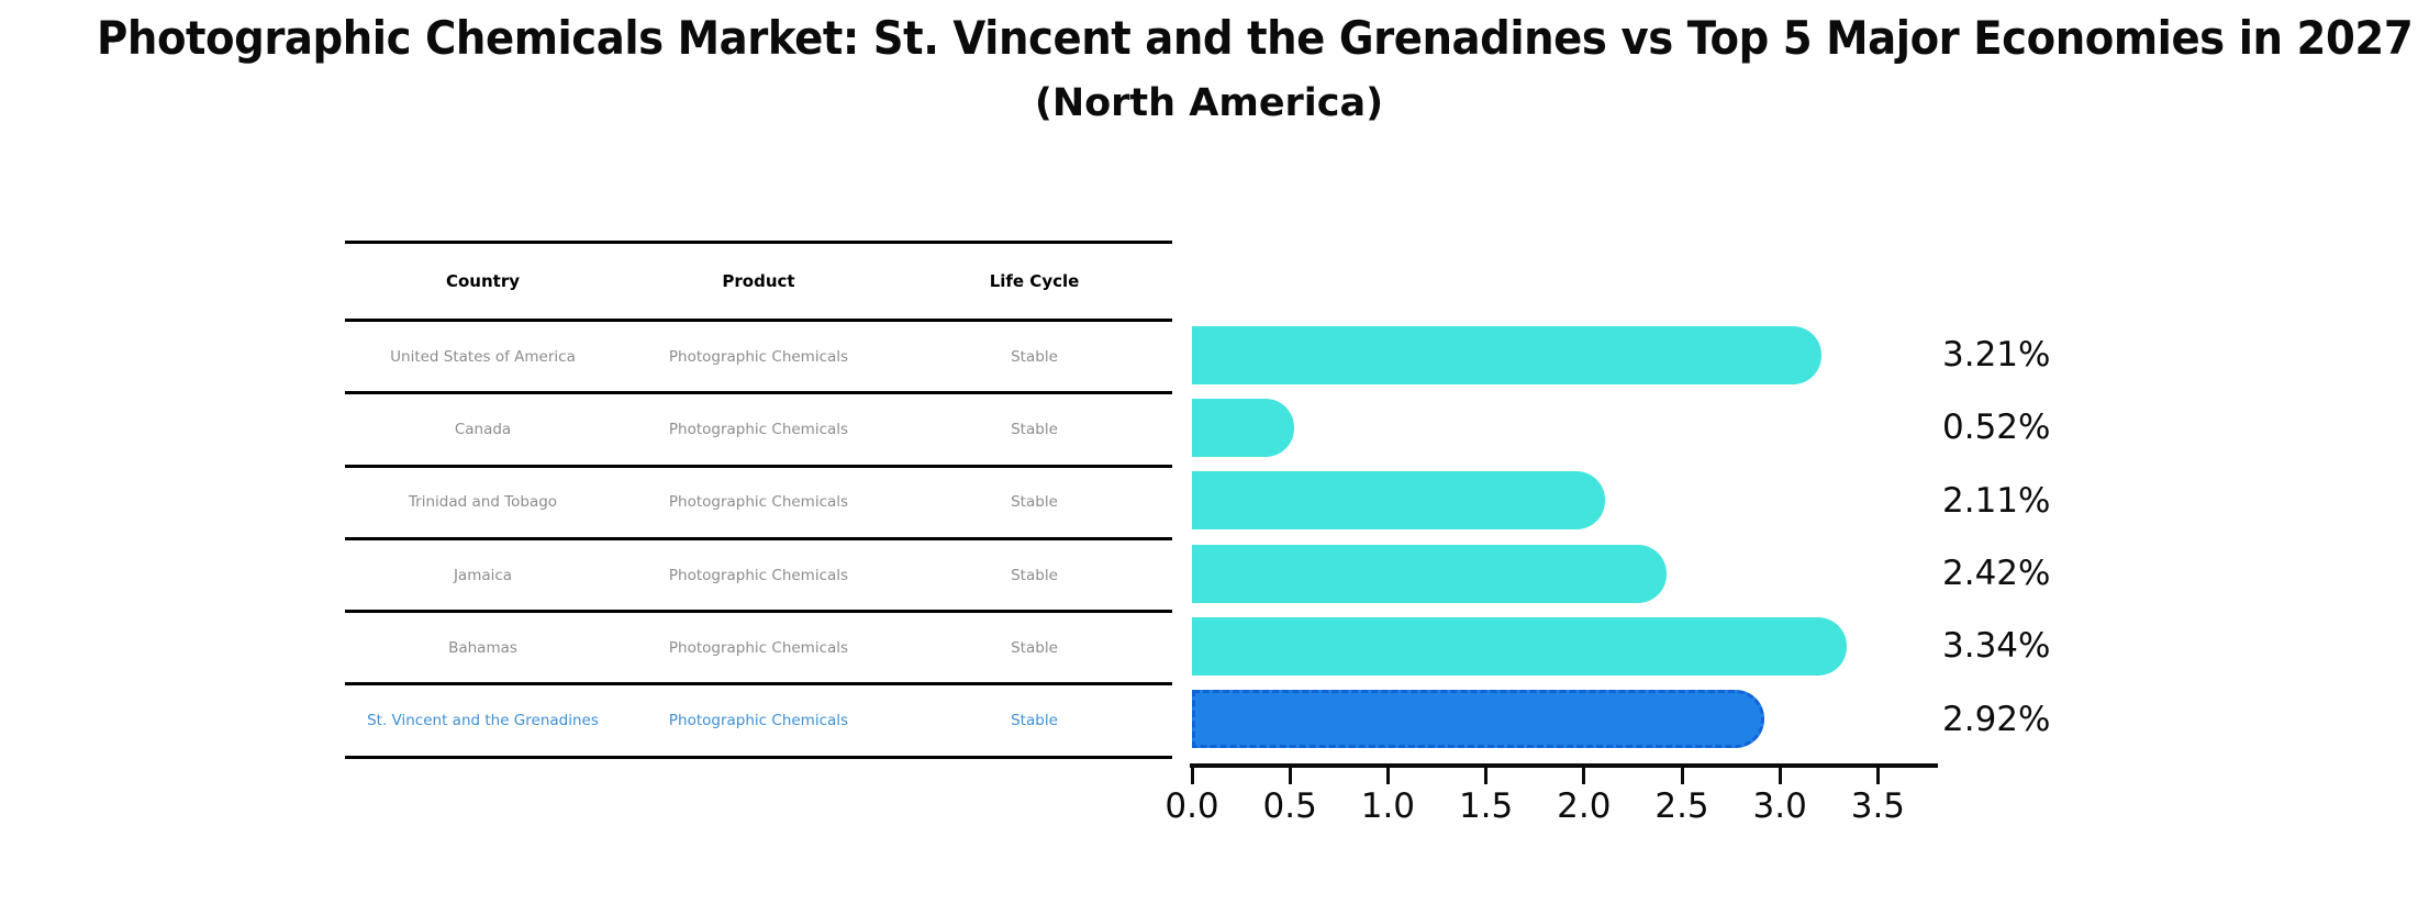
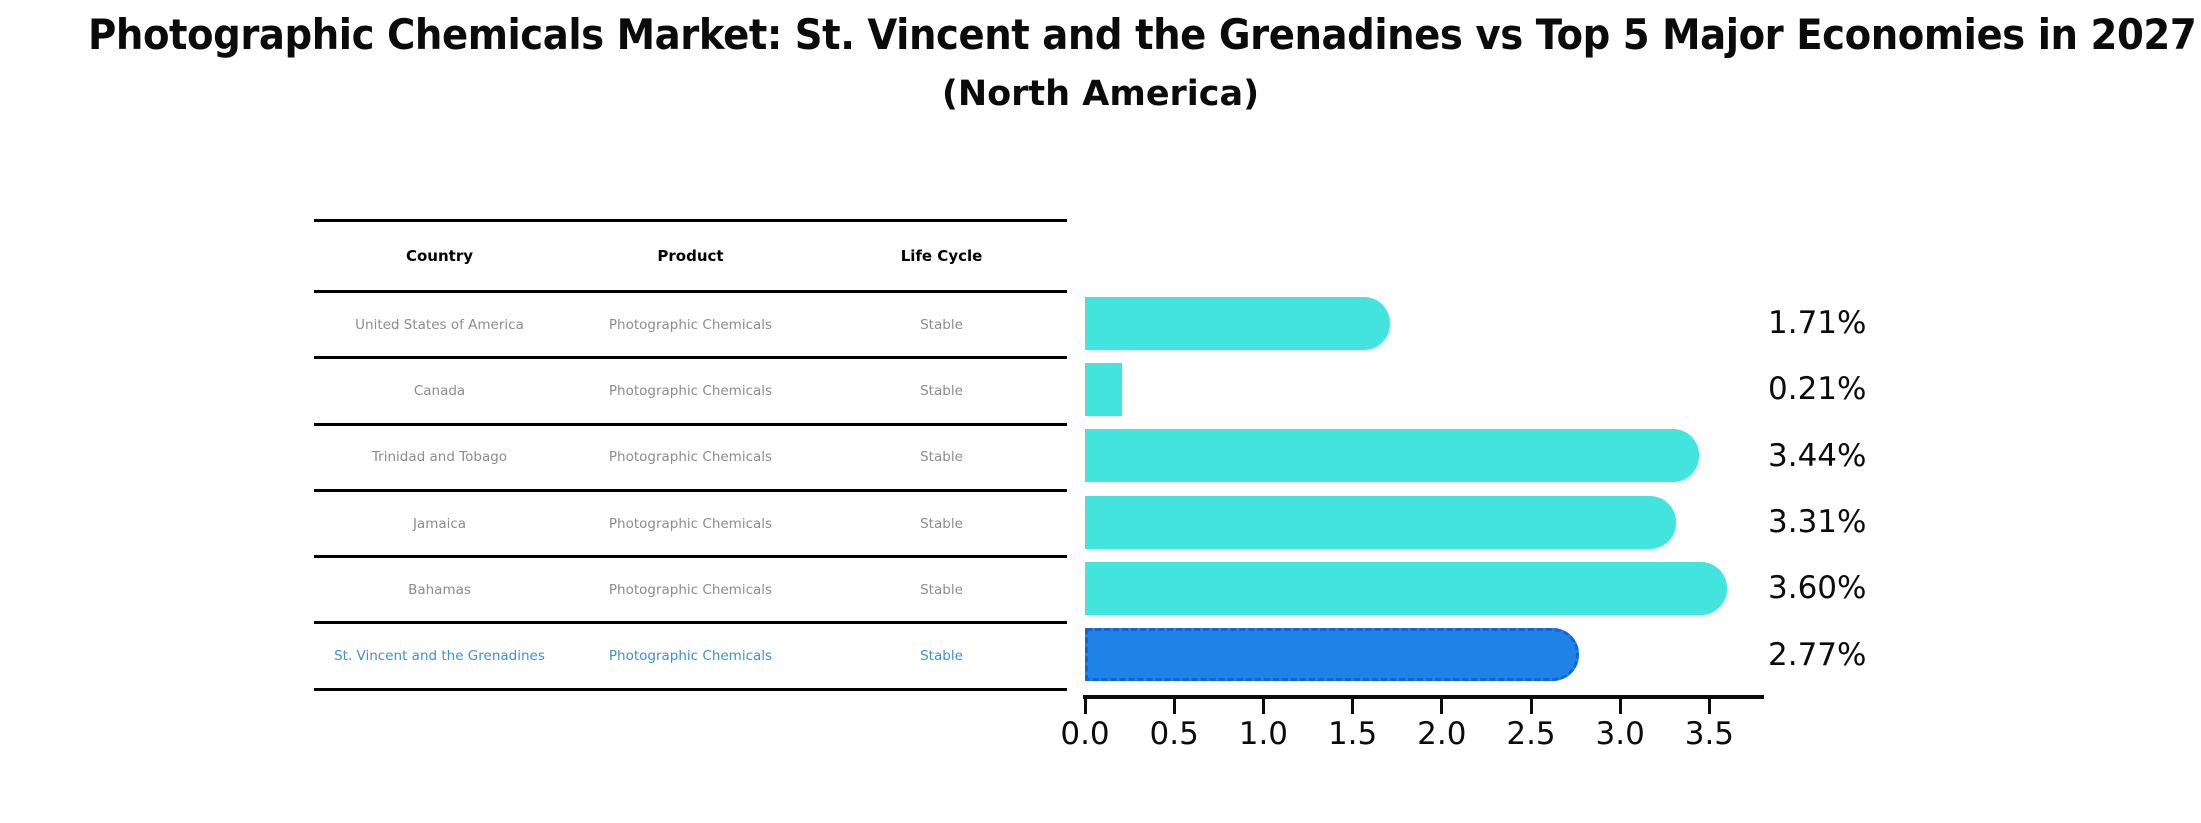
United States of America: 3.21% -> 1.71%
Canada: 0.52% -> 0.21%
Trinidad and Tobago: 2.11% -> 3.44%
Jamaica: 2.42% -> 3.31%
Bahamas: 3.34% -> 3.60%
St. Vincent and the Grenadines: 2.92% -> 2.77%
